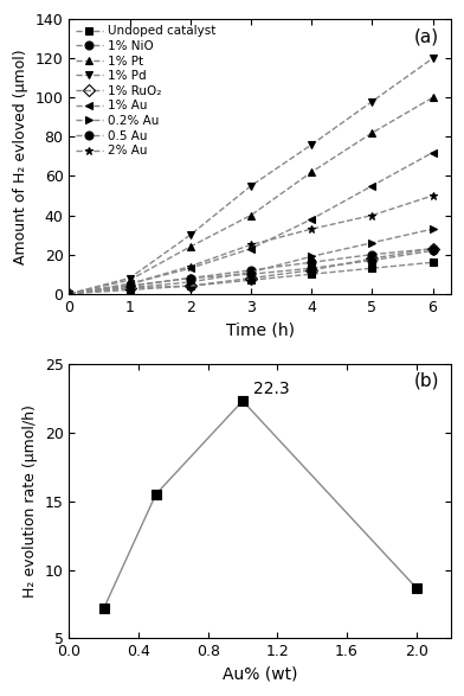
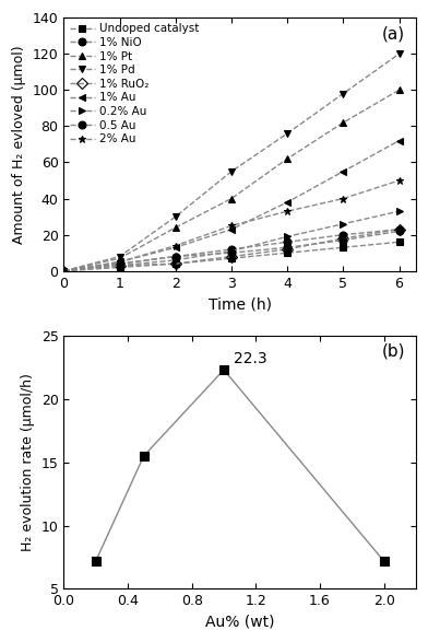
2.0: 8.7 -> 7.2
